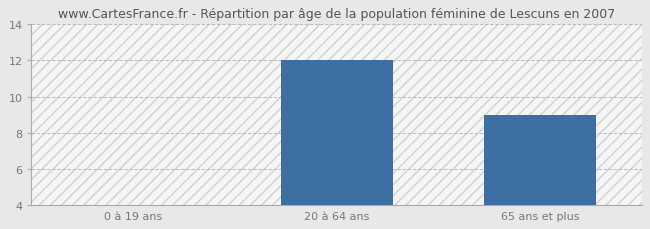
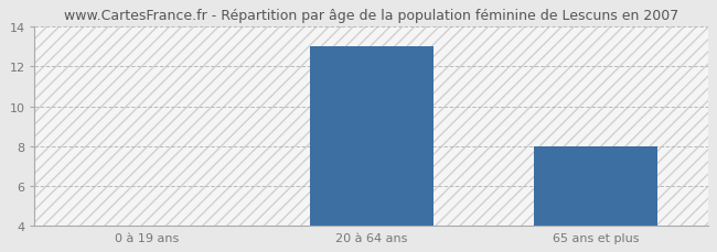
20 à 64 ans: 12.0 -> 13.0
65 ans et plus: 9.0 -> 8.0
